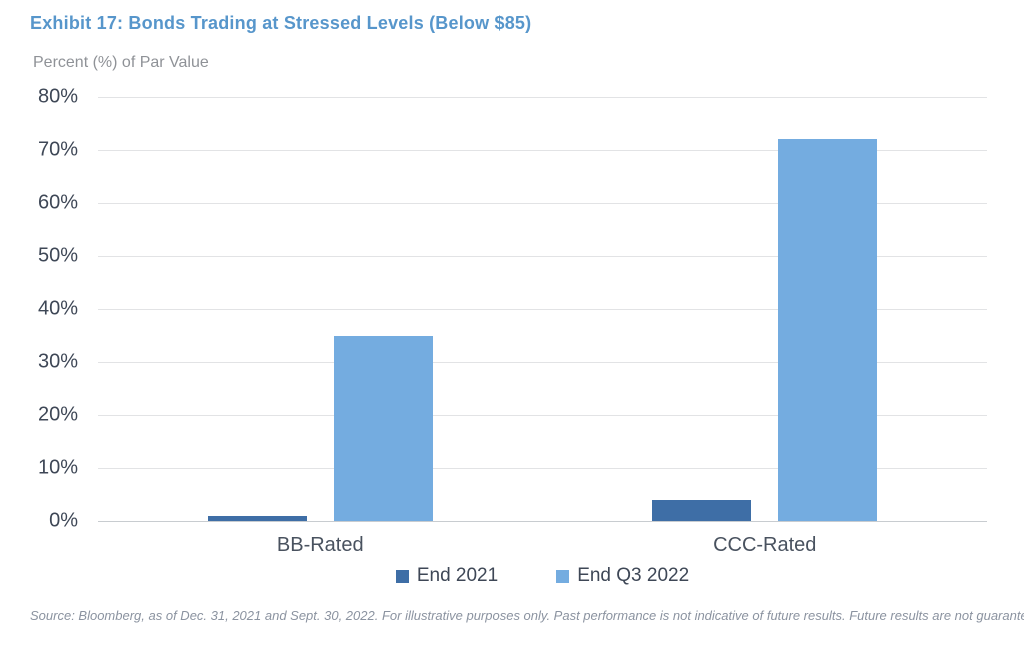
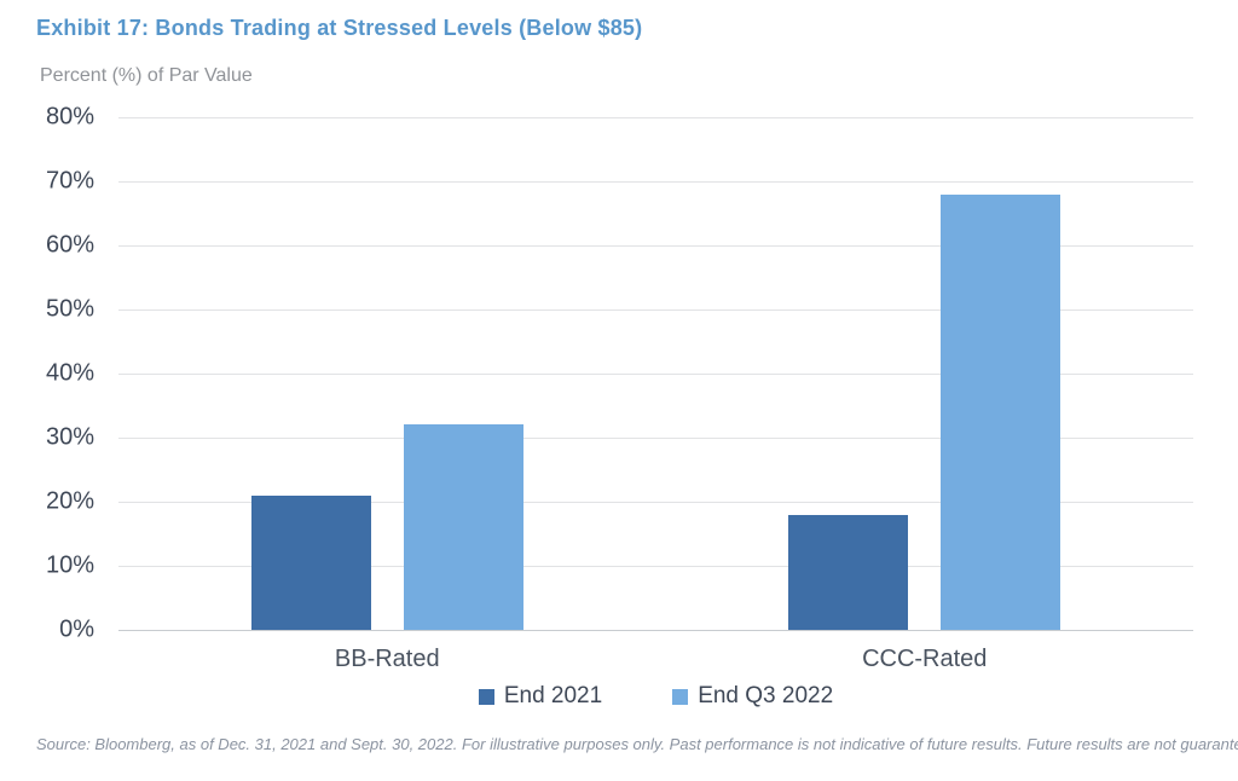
End 2021/BB-Rated: 1% -> 21%
End Q3 2022/BB-Rated: 35% -> 32%
End 2021/CCC-Rated: 4% -> 18%
End Q3 2022/CCC-Rated: 72% -> 68%
